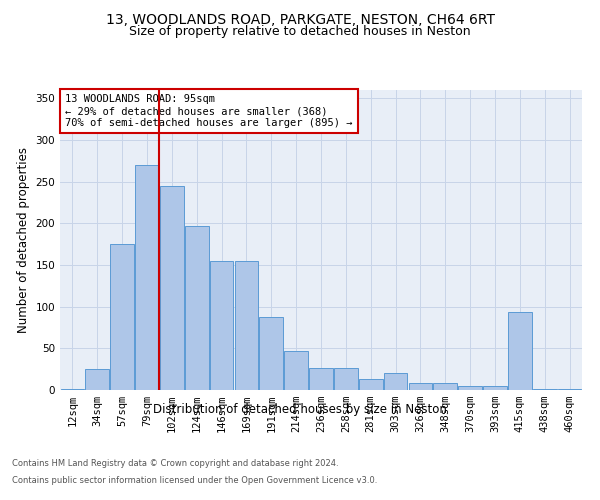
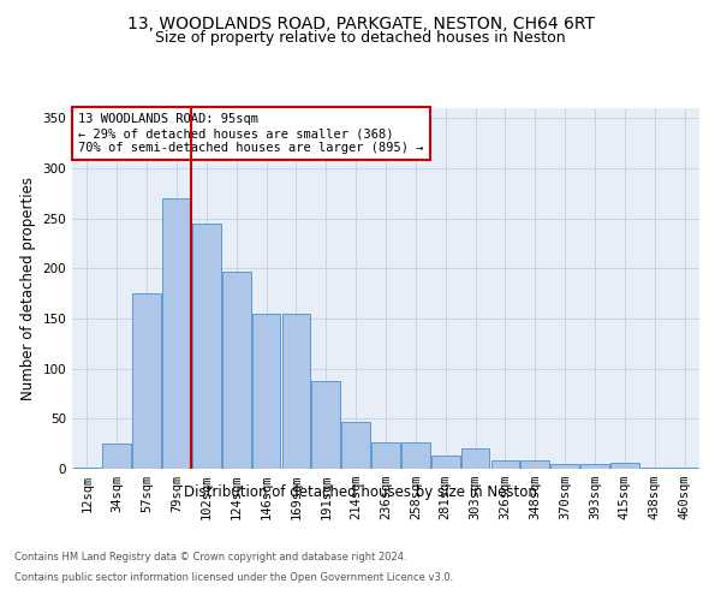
415sqm: 94 -> 6
